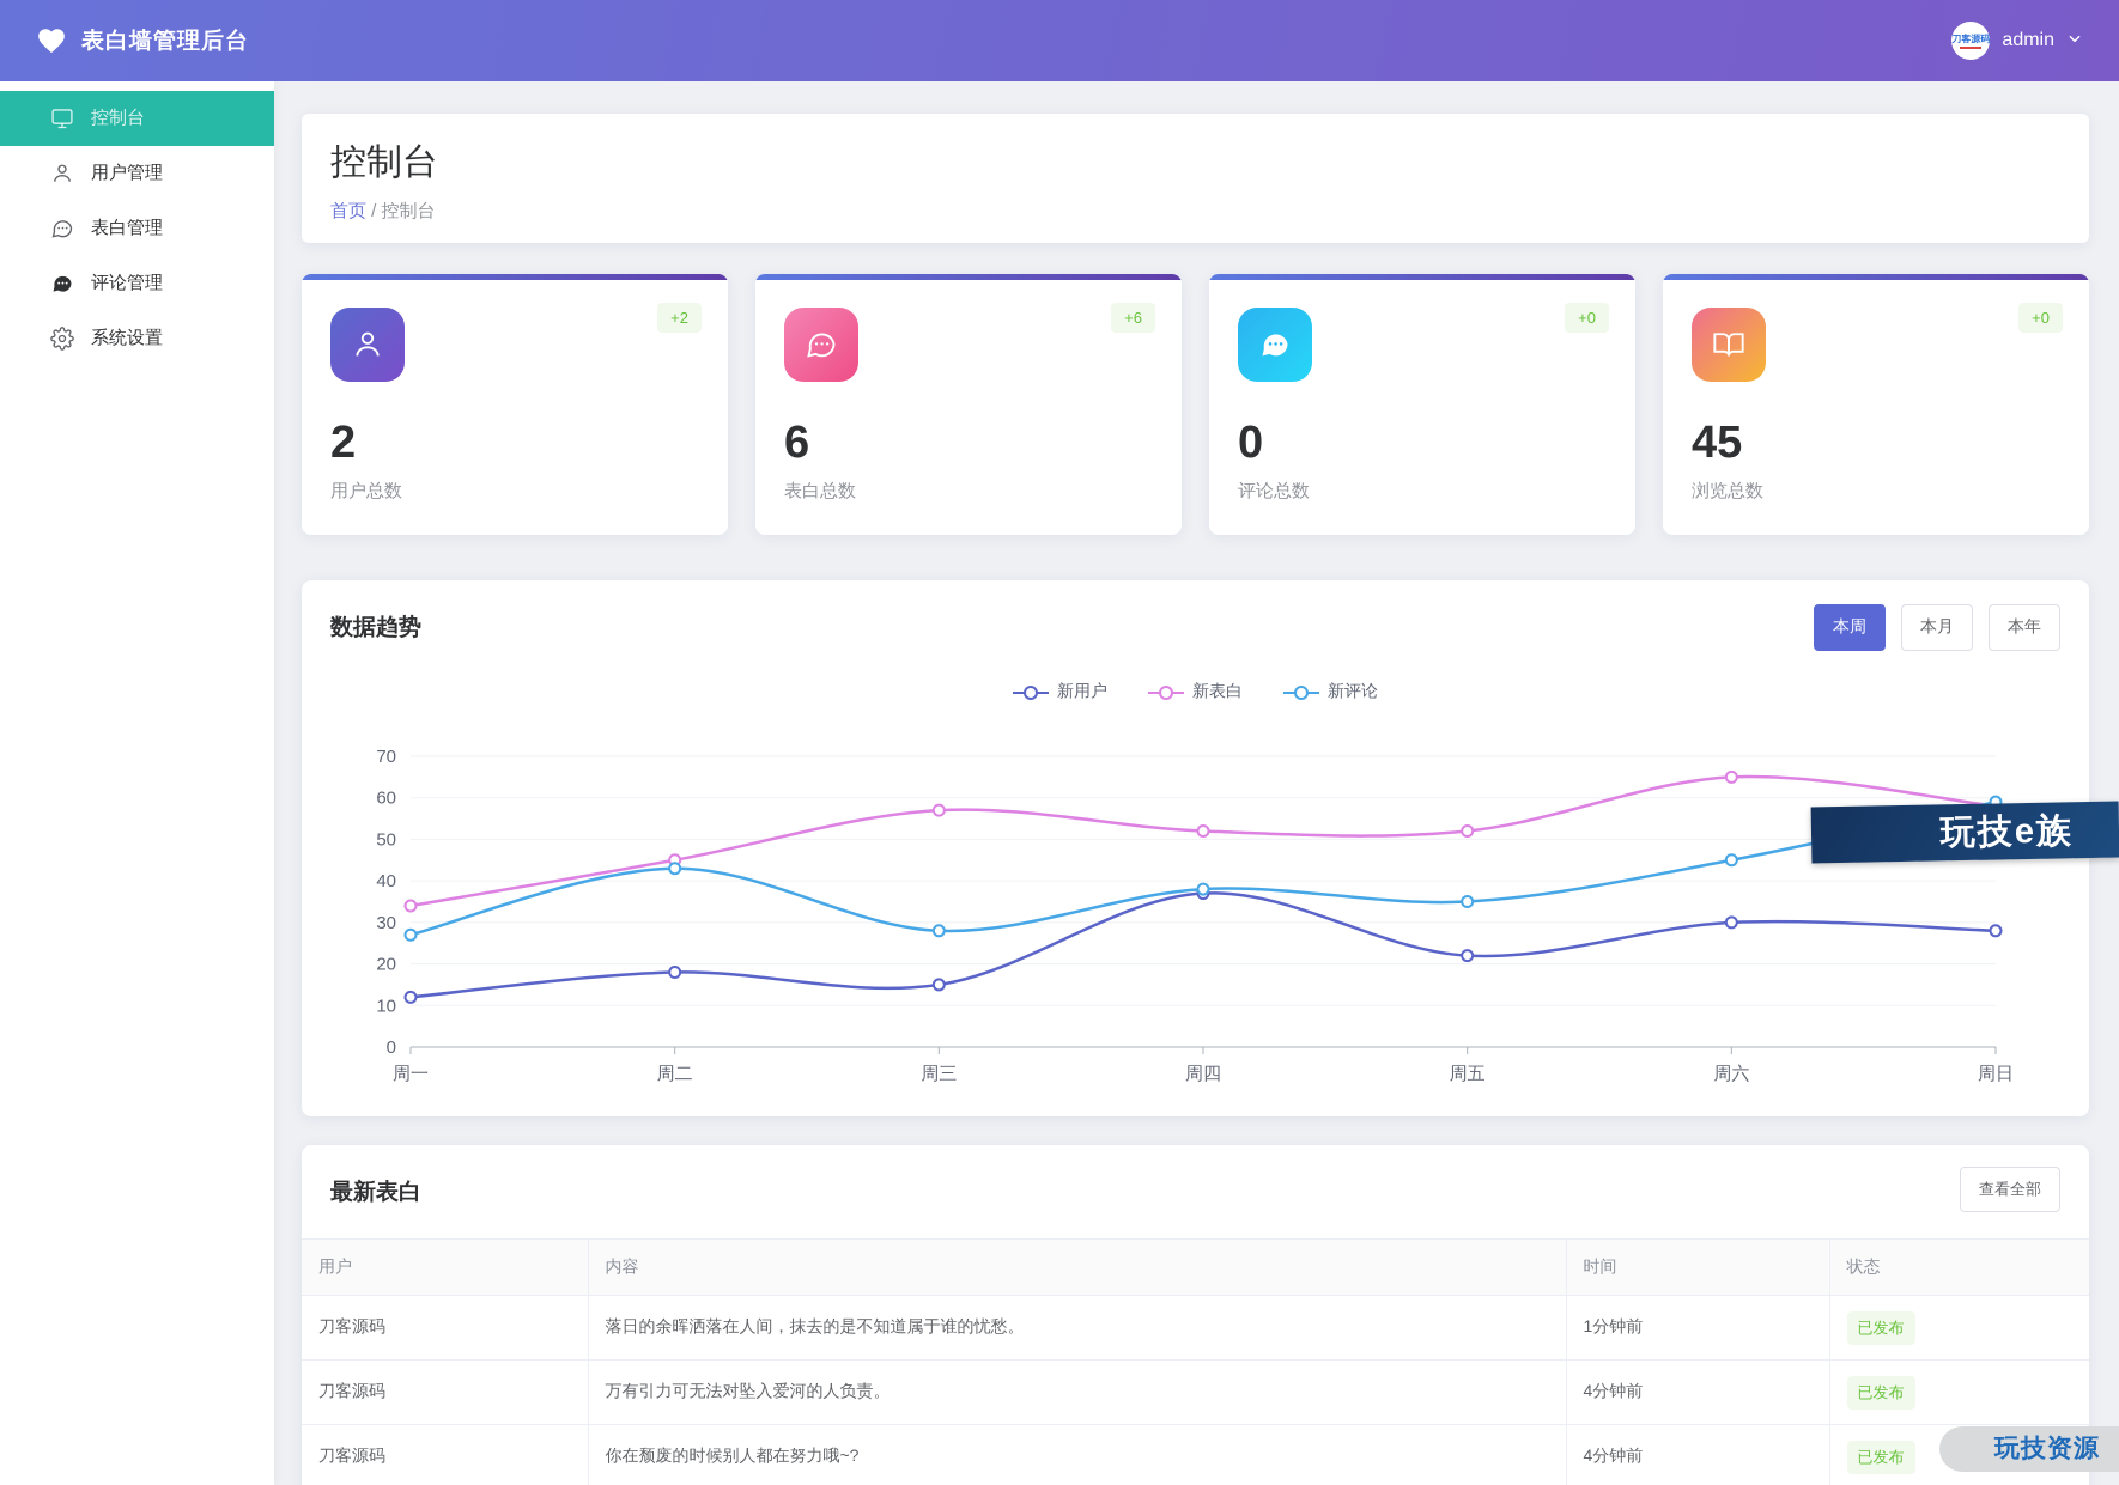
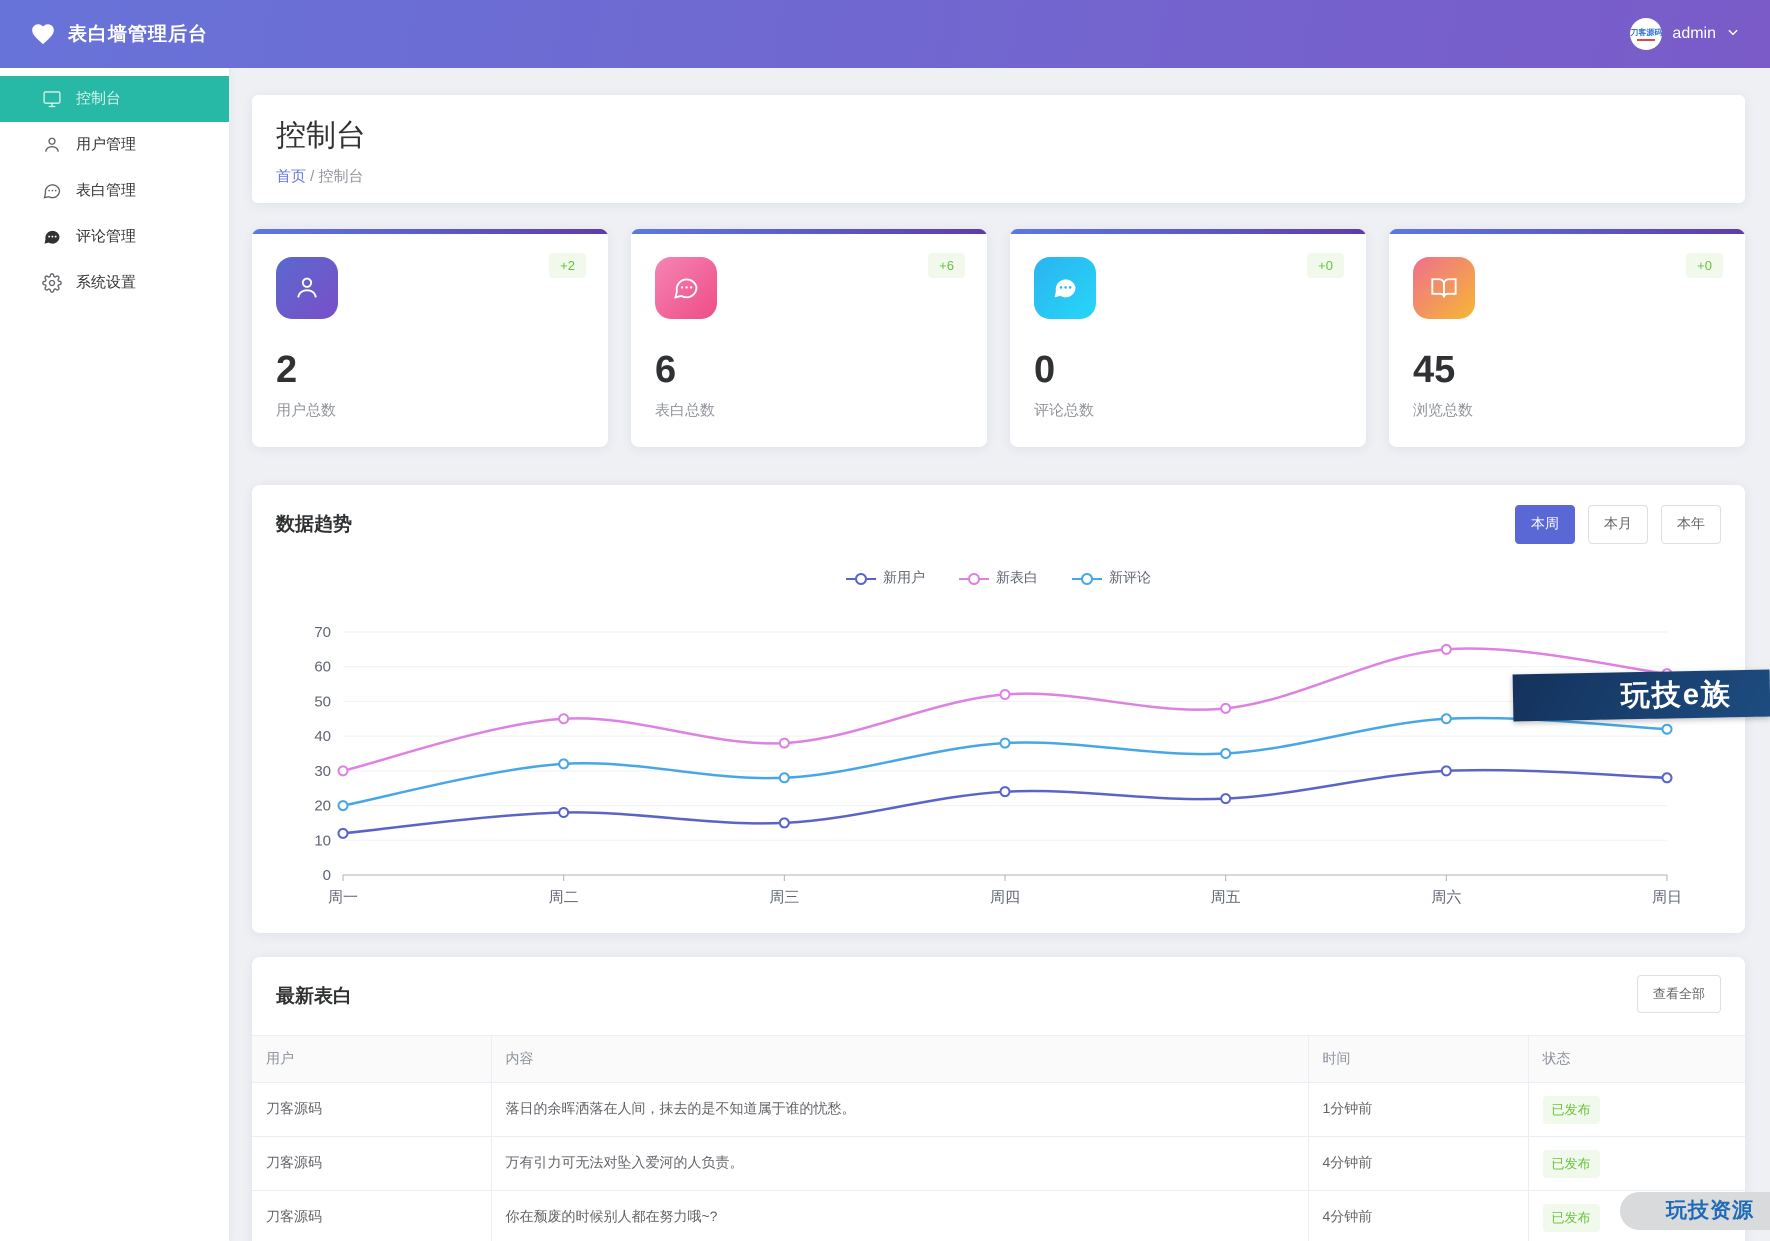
新表白/周一: 34 -> 30
新评论/周一: 27 -> 20
新评论/周二: 43 -> 32
新表白/周三: 57 -> 38
新用户/周四: 37 -> 24
新表白/周五: 52 -> 48
新评论/周日: 59 -> 42
